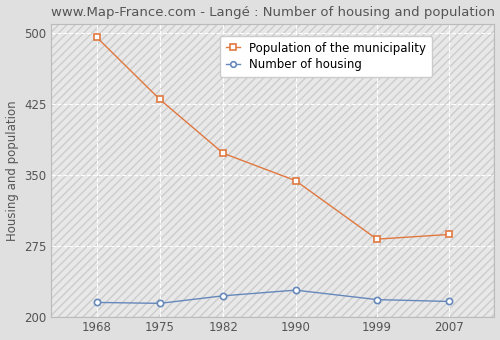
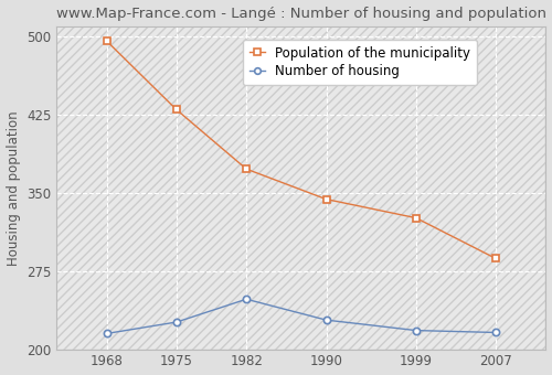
Number of housing/1975: 214 -> 226
Number of housing/1982: 222 -> 248
Population of the municipality/1999: 282 -> 326
